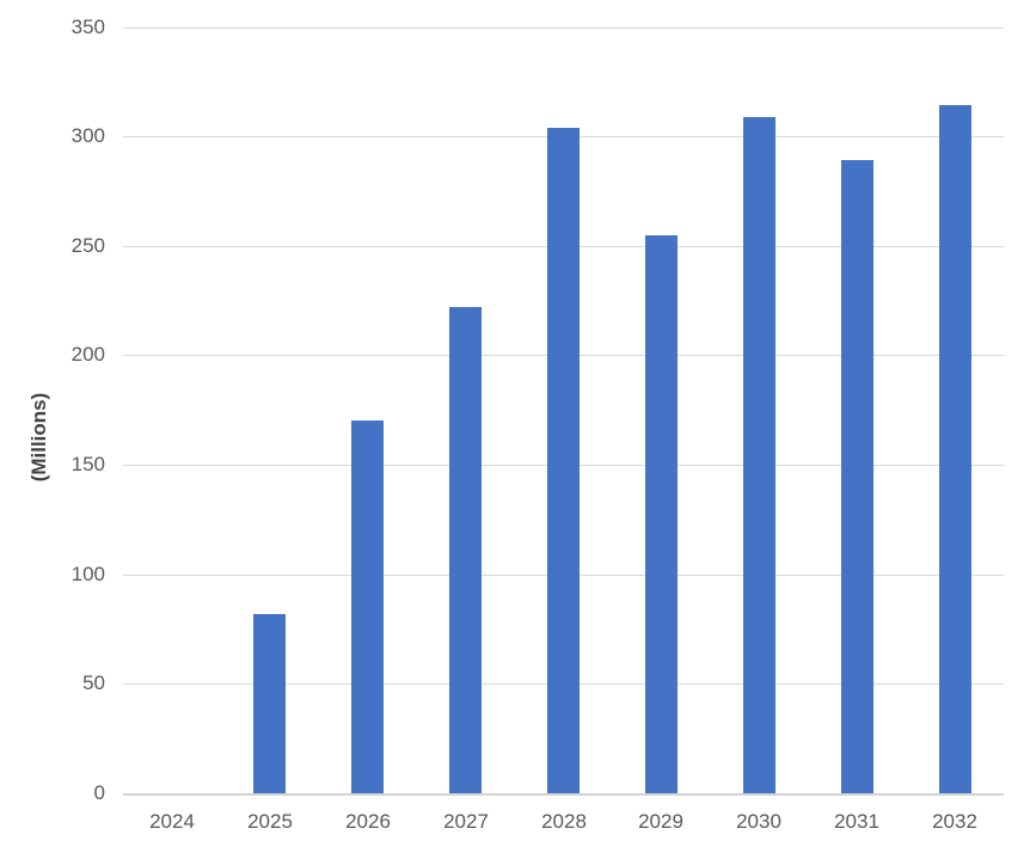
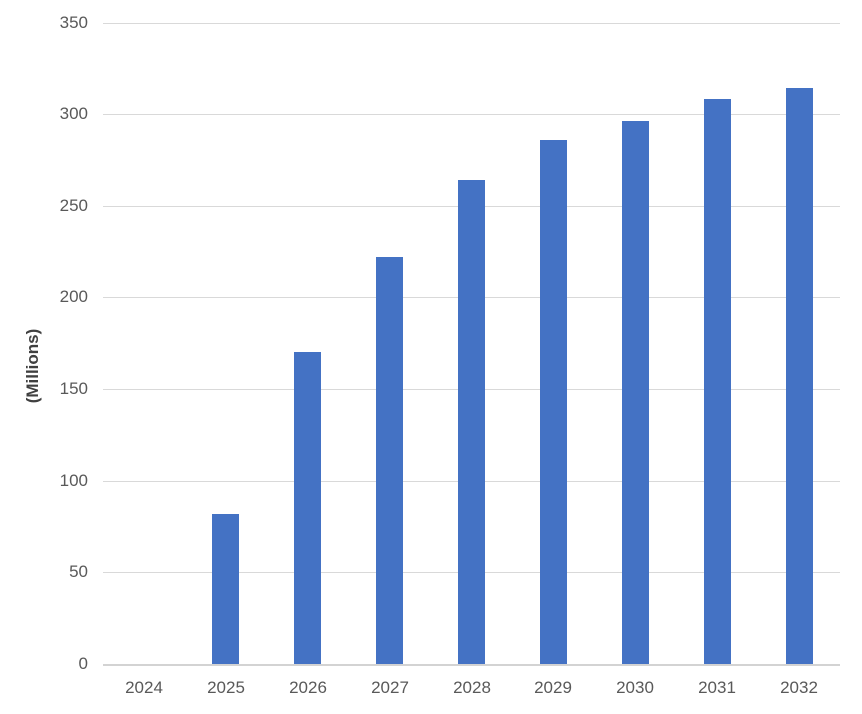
2028: 304 -> 264
2029: 255 -> 286
2030: 309 -> 296
2031: 289 -> 308
